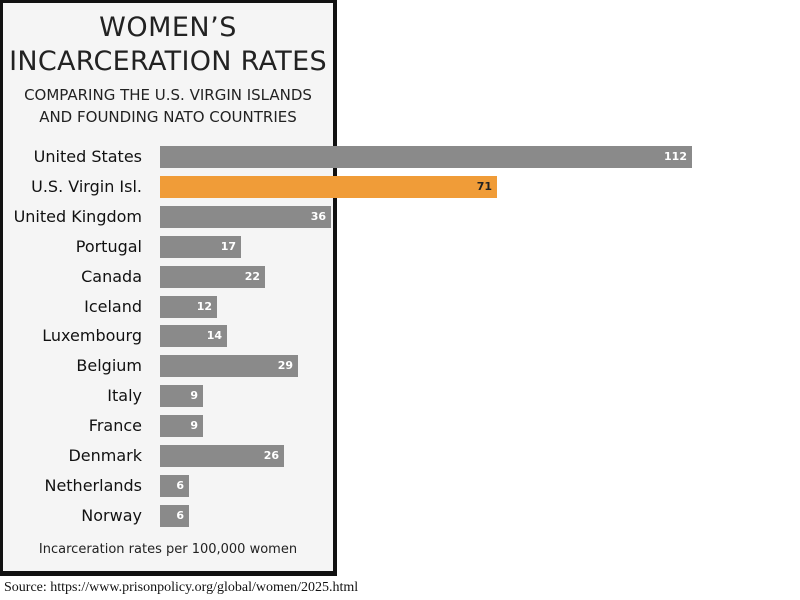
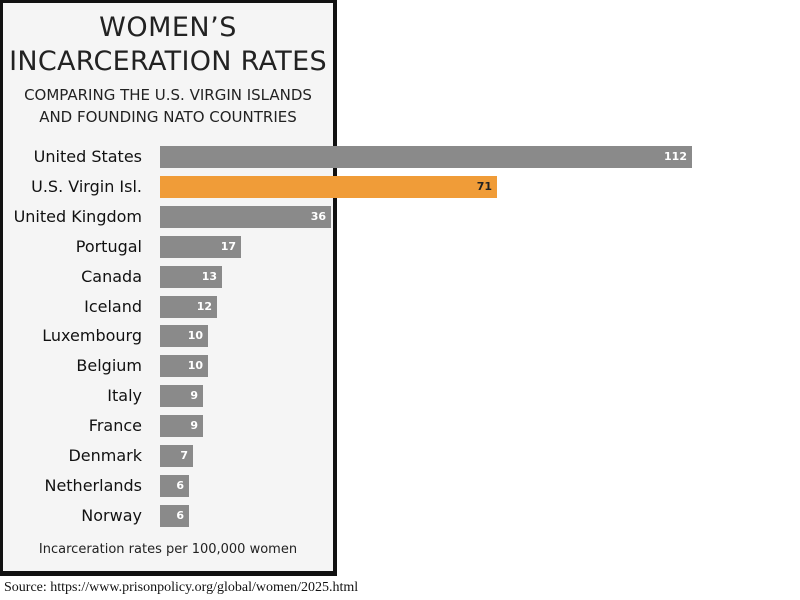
Canada: 22 -> 13
Luxembourg: 14 -> 10
Belgium: 29 -> 10
Denmark: 26 -> 7
